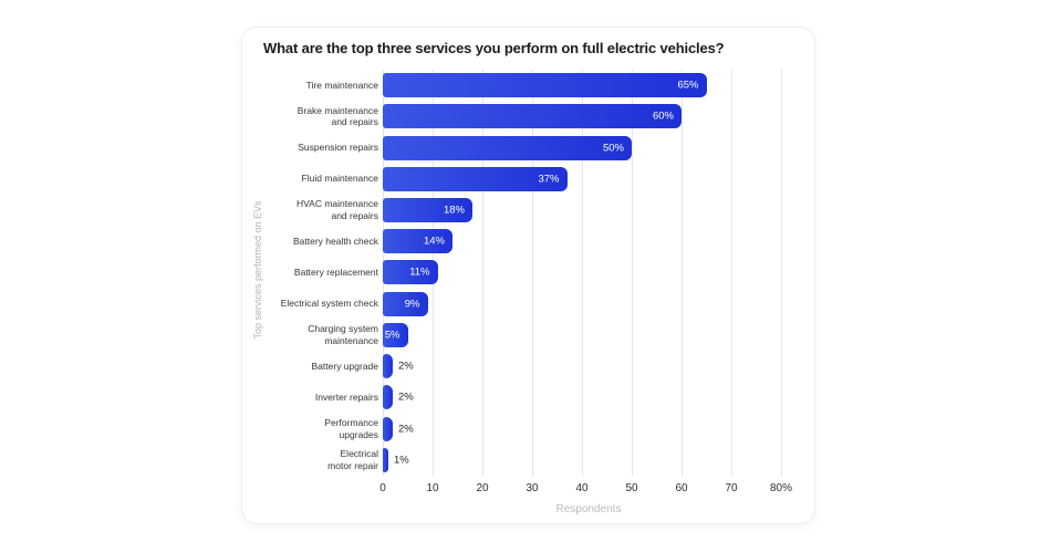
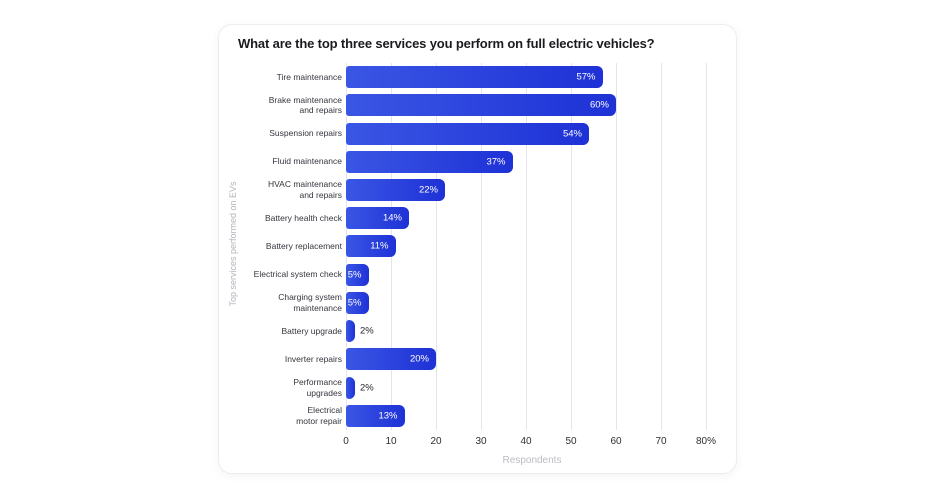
Tire maintenance: 65% -> 57%
Suspension repairs: 50% -> 54%
HVAC maintenance and repairs: 18% -> 22%
Electrical system check: 9% -> 5%
Inverter repairs: 2% -> 20%
Electrical motor repair: 1% -> 13%
